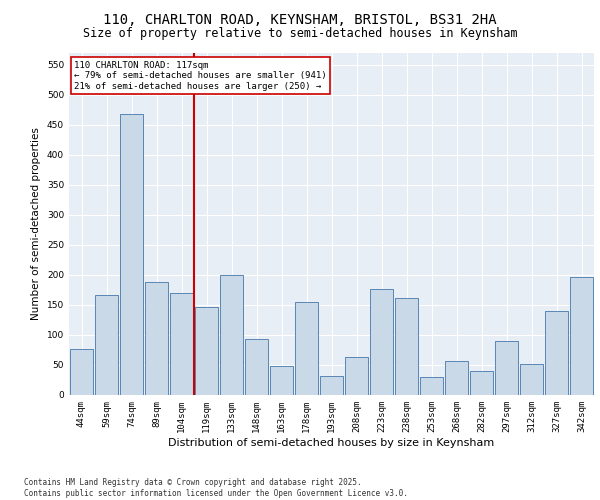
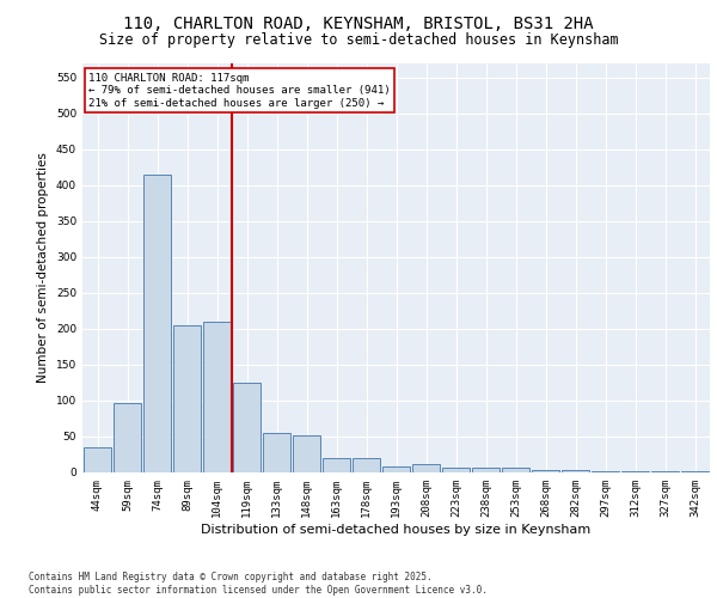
44sqm: 76 -> 35
59sqm: 166 -> 97
74sqm: 468 -> 415
89sqm: 188 -> 205
104sqm: 170 -> 210
119sqm: 146 -> 125
133sqm: 200 -> 55
148sqm: 94 -> 52
163sqm: 48 -> 20
178sqm: 154 -> 20
193sqm: 32 -> 8
208sqm: 64 -> 12
223sqm: 176 -> 7
238sqm: 162 -> 7
253sqm: 30 -> 7
268sqm: 56 -> 4
282sqm: 40 -> 3
297sqm: 90 -> 1
312sqm: 52 -> 2
327sqm: 140 -> 1
342sqm: 196 -> 2
